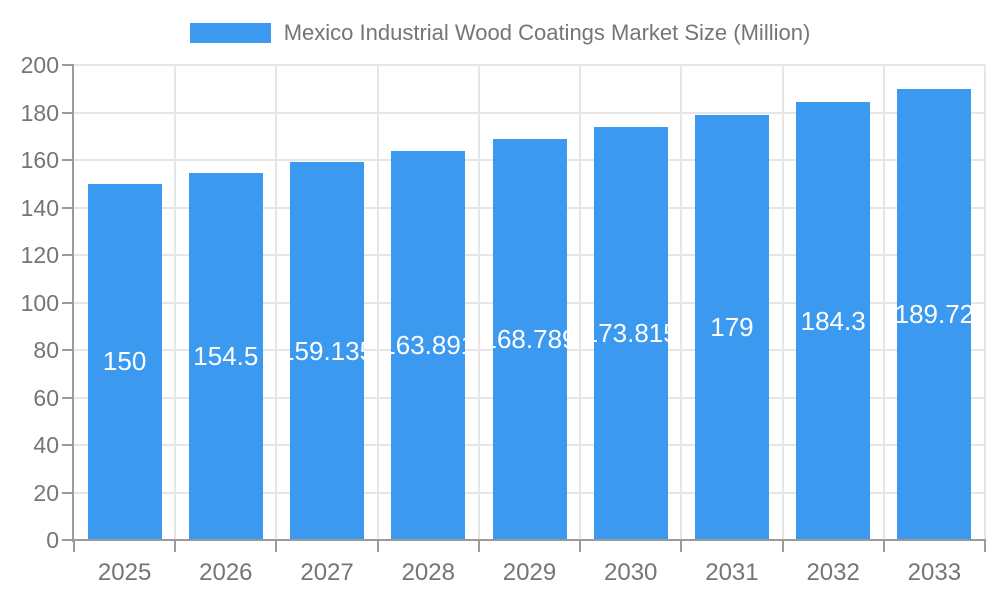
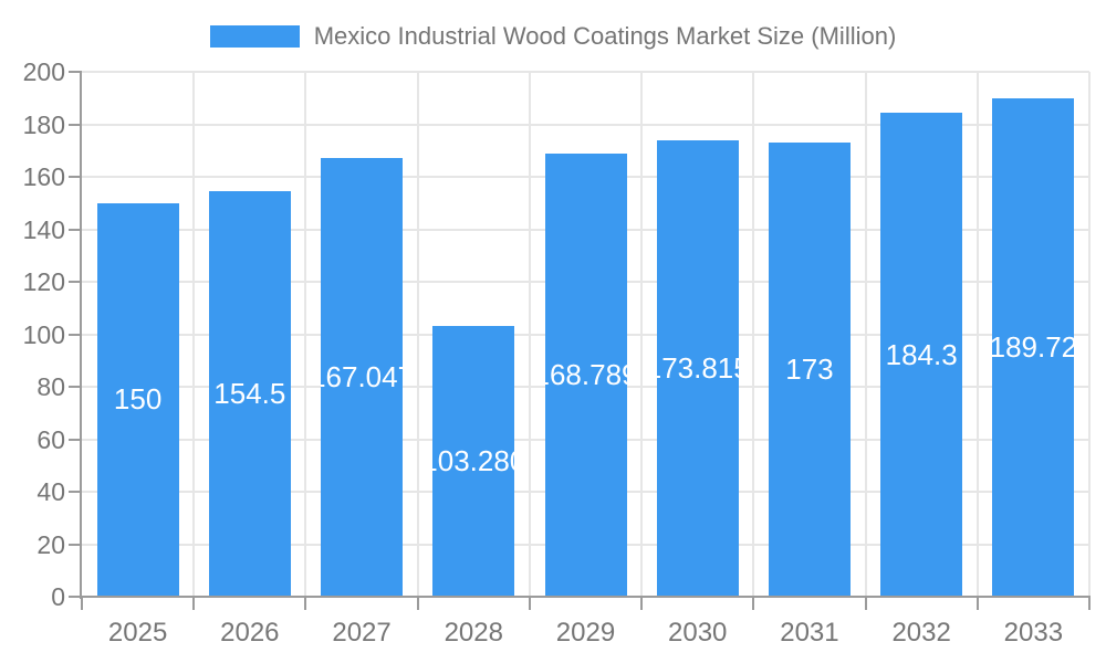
2027: 159.135 -> 167.047
2028: 163.891 -> 103.280
2031: 179 -> 173
